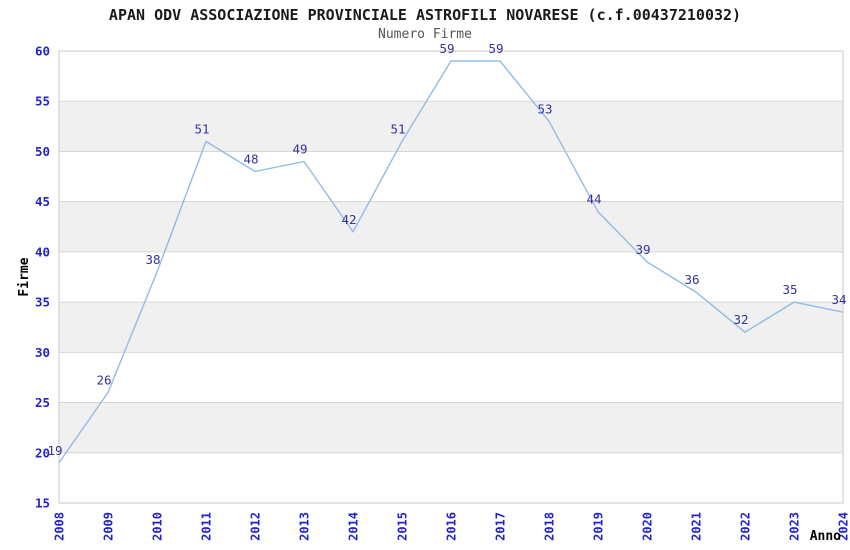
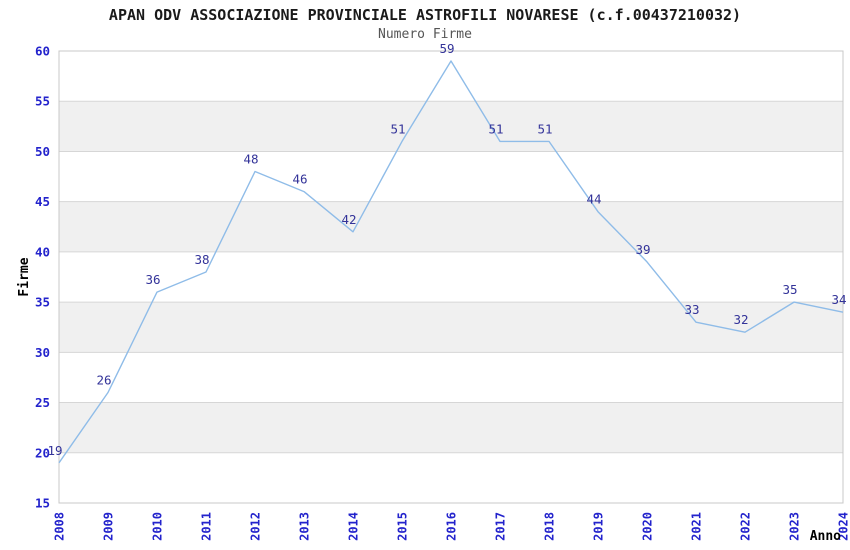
2010: 38 -> 36
2011: 51 -> 38
2013: 49 -> 46
2017: 59 -> 51
2018: 53 -> 51
2021: 36 -> 33
